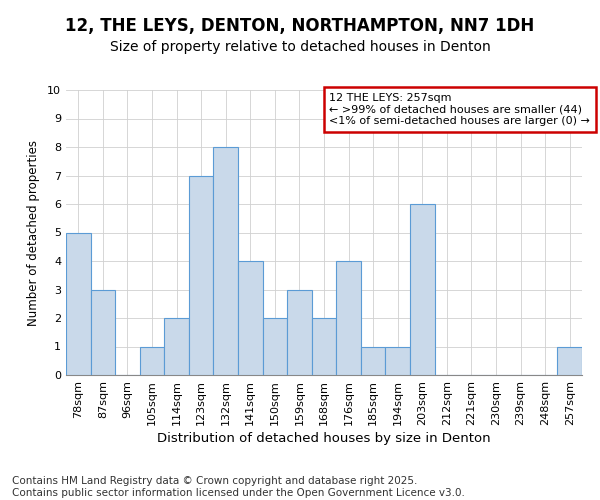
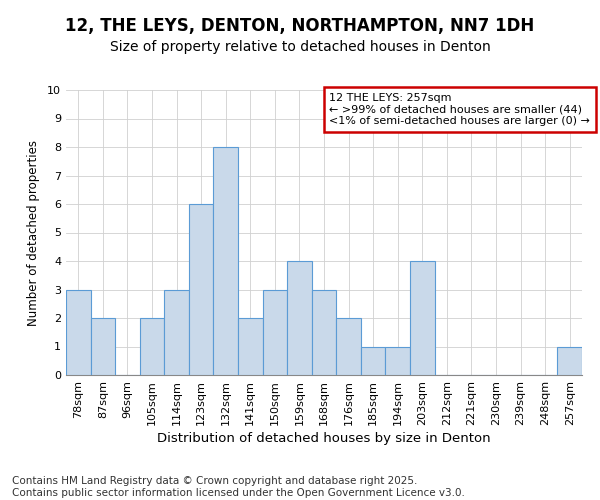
78sqm: 5 -> 3
87sqm: 3 -> 2
105sqm: 1 -> 2
114sqm: 2 -> 3
123sqm: 7 -> 6
141sqm: 4 -> 2
150sqm: 2 -> 3
159sqm: 3 -> 4
168sqm: 2 -> 3
176sqm: 4 -> 2
203sqm: 6 -> 4
